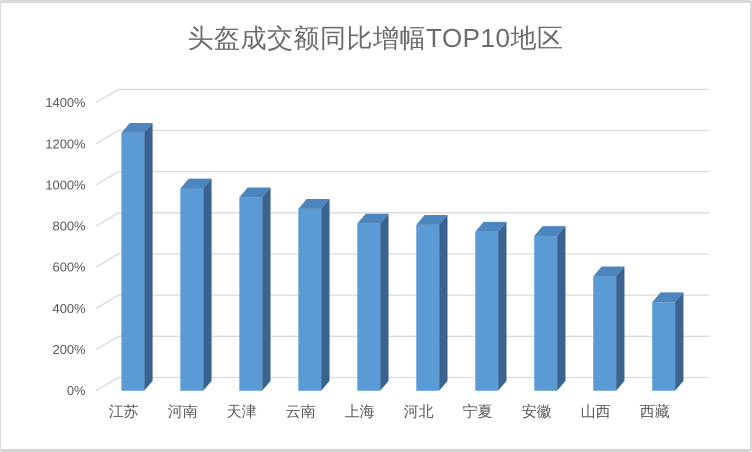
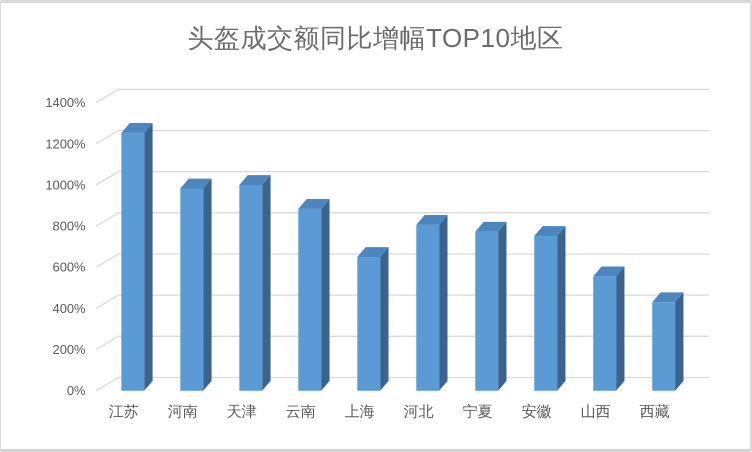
天津: 940% -> 1000%
上海: 810% -> 650%
